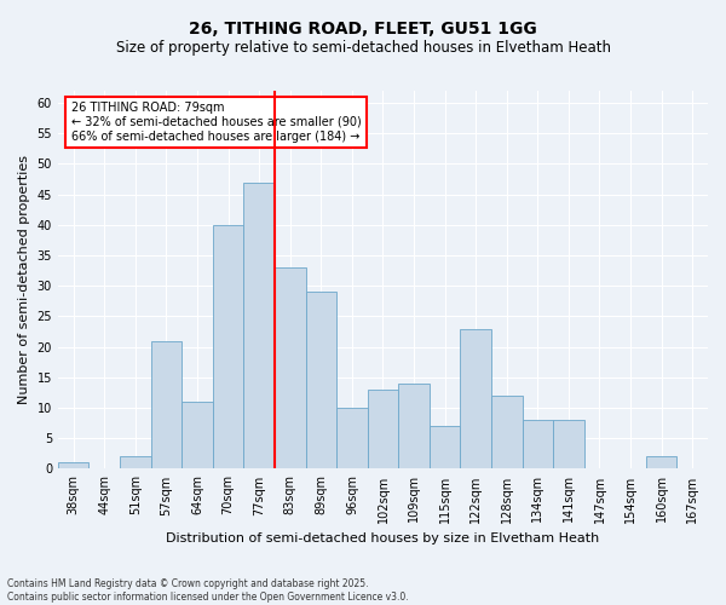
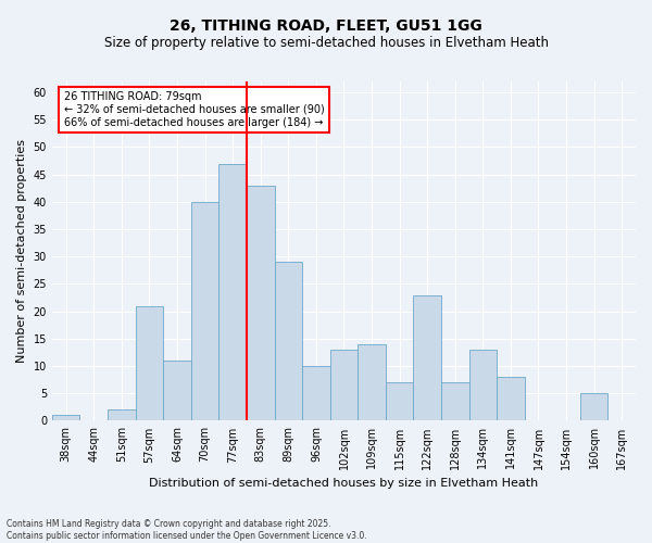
83sqm: 33 -> 43
128sqm: 12 -> 7
134sqm: 8 -> 13
160sqm: 2 -> 5
